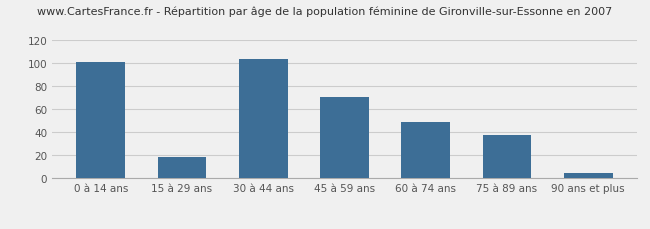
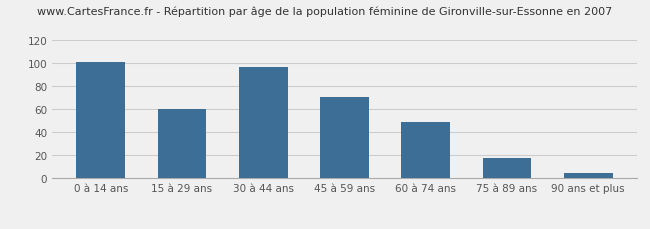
15 à 29 ans: 19 -> 60
30 à 44 ans: 104 -> 97
75 à 89 ans: 38 -> 18
